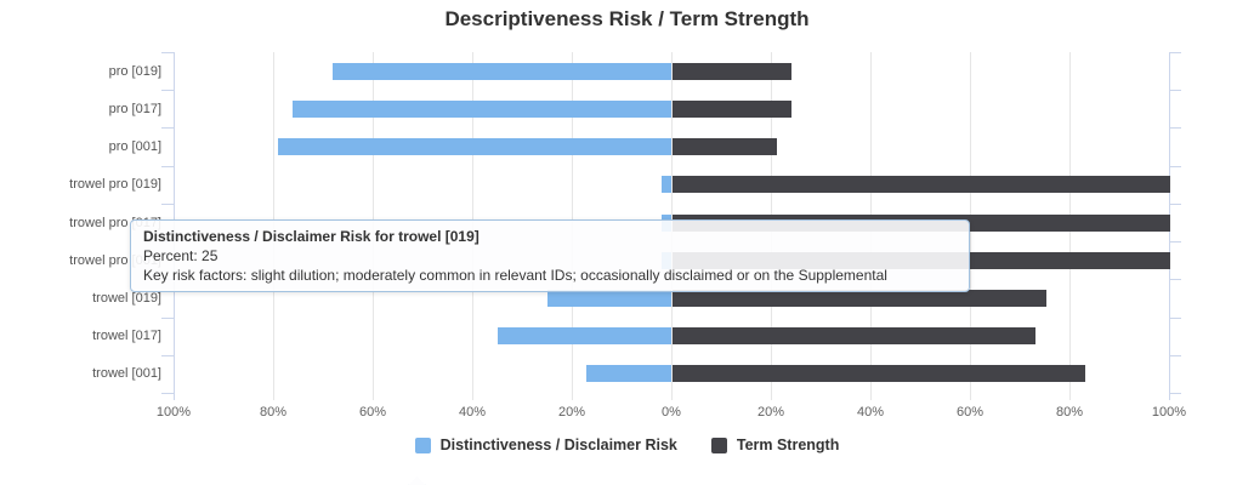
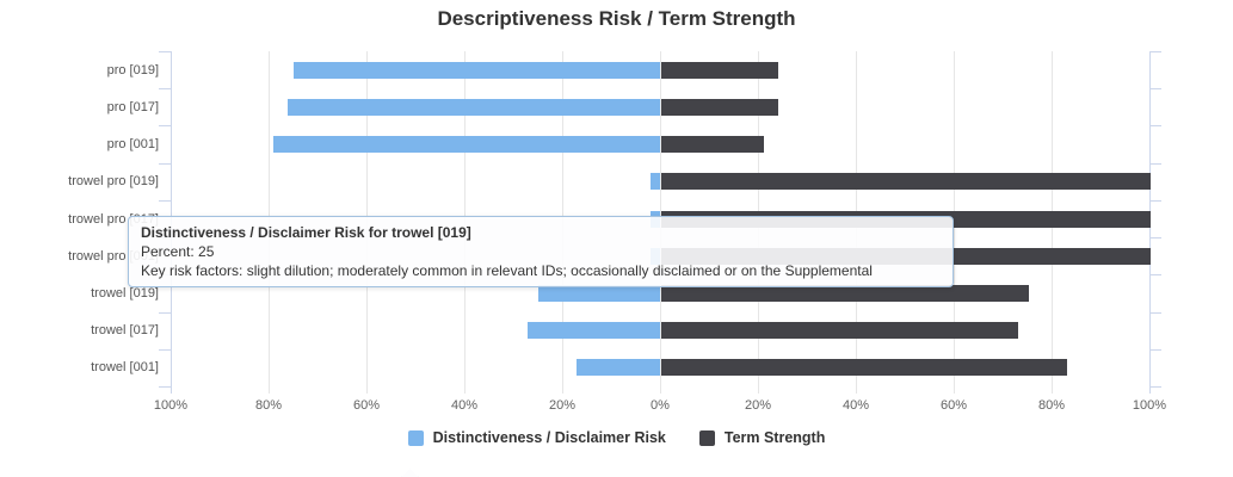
Distinctiveness / Disclaimer Risk/pro [019]: 68% -> 75%
Distinctiveness / Disclaimer Risk/trowel [017]: 35% -> 27%
